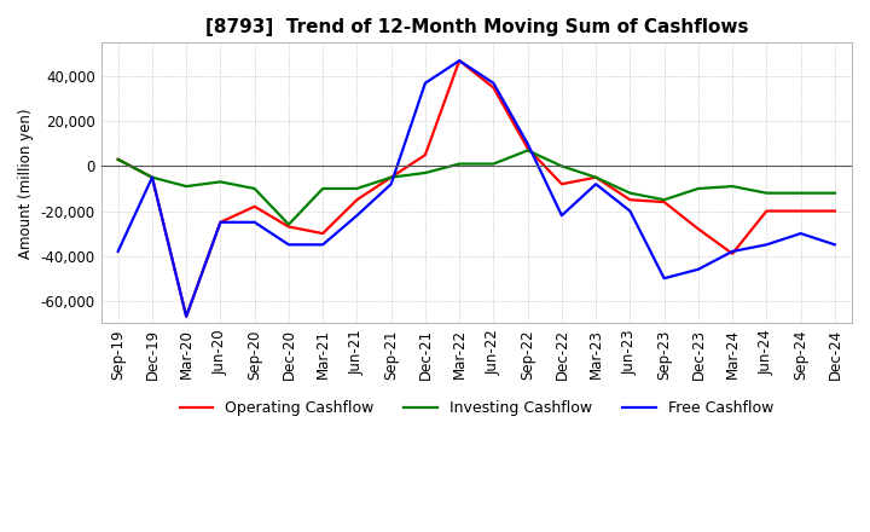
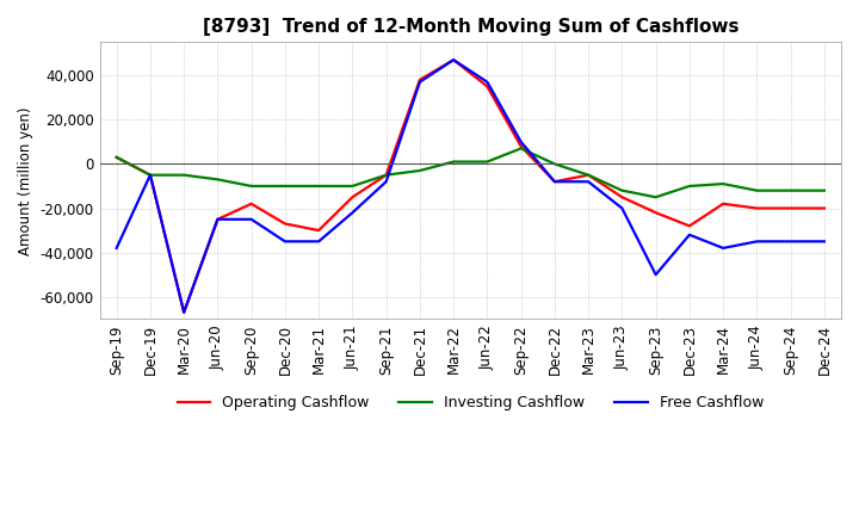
Investing Cashflow/Mar-20: -9,000 -> -5,000
Investing Cashflow/Dec-20: -26,000 -> -10,000
Operating Cashflow/Dec-21: 5,000 -> 38,000
Free Cashflow/Dec-22: -22,000 -> -8,000
Operating Cashflow/Sep-23: -16,000 -> -22,000
Free Cashflow/Dec-23: -46,000 -> -32,000
Operating Cashflow/Mar-24: -39,000 -> -18,000
Free Cashflow/Sep-24: -30,000 -> -35,000
